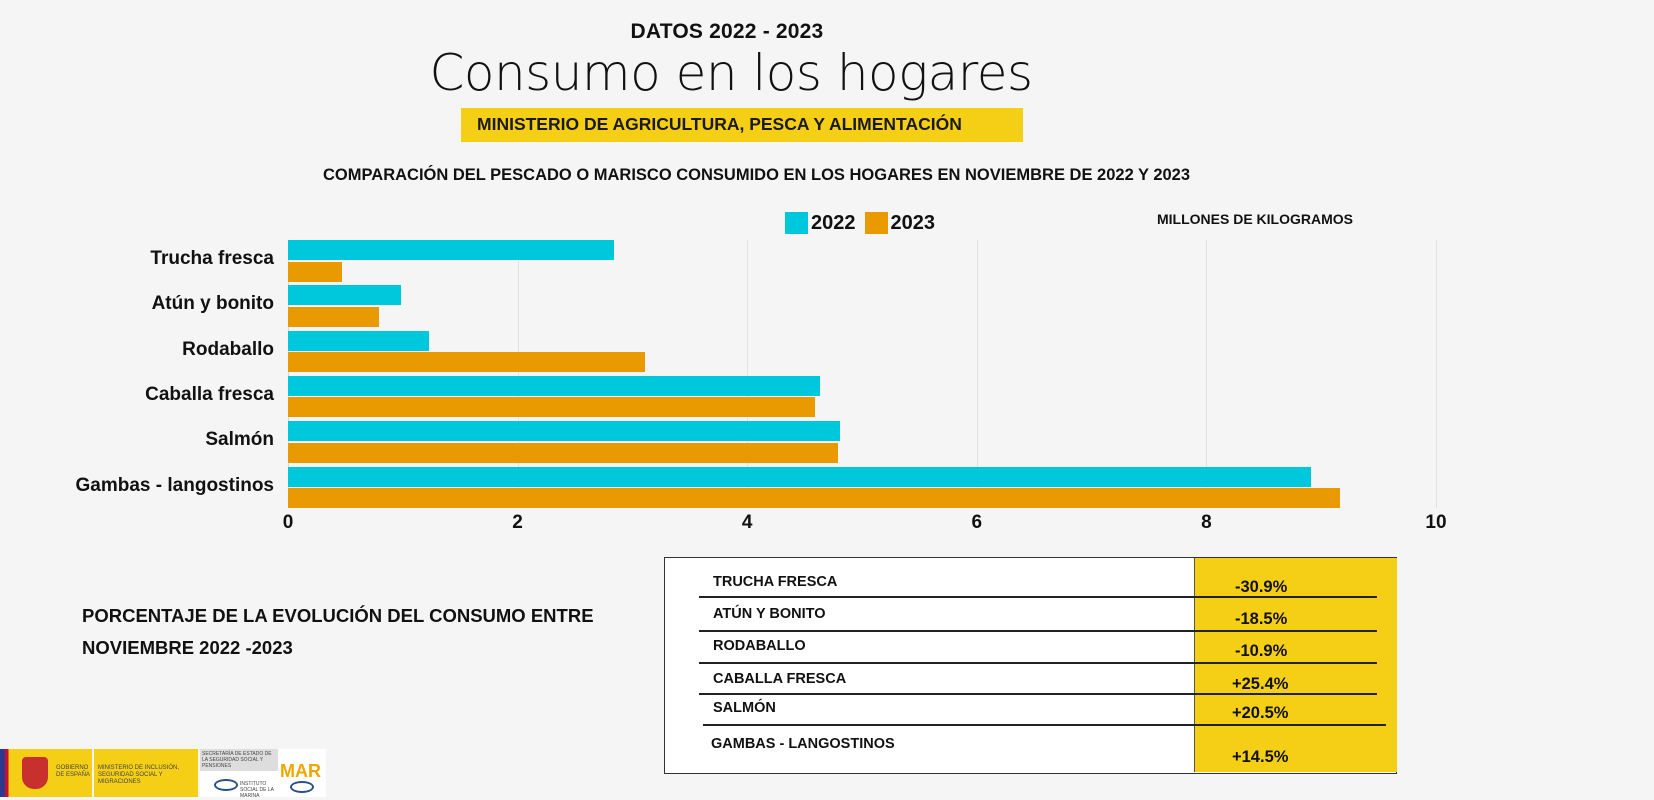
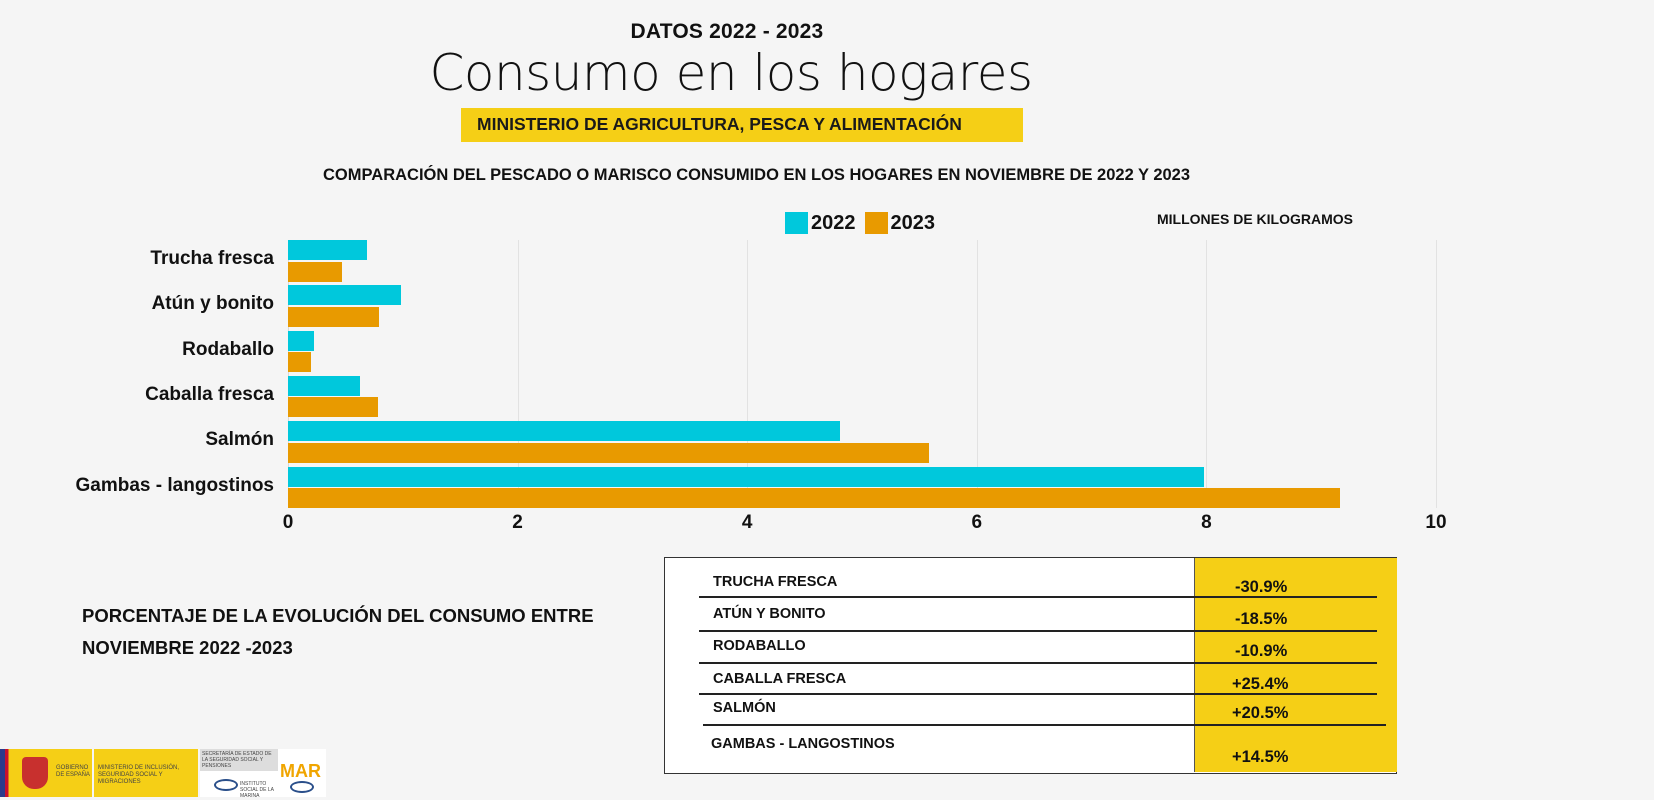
2022/Trucha fresca: 2.84 -> 0.69
2022/Rodaballo: 1.23 -> 0.23
2023/Rodaballo: 3.11 -> 0.20
2022/Caballa fresca: 4.63 -> 0.63
2023/Caballa fresca: 4.59 -> 0.78
2023/Salmón: 4.79 -> 5.58
2022/Gambas - langostinos: 8.91 -> 7.98
